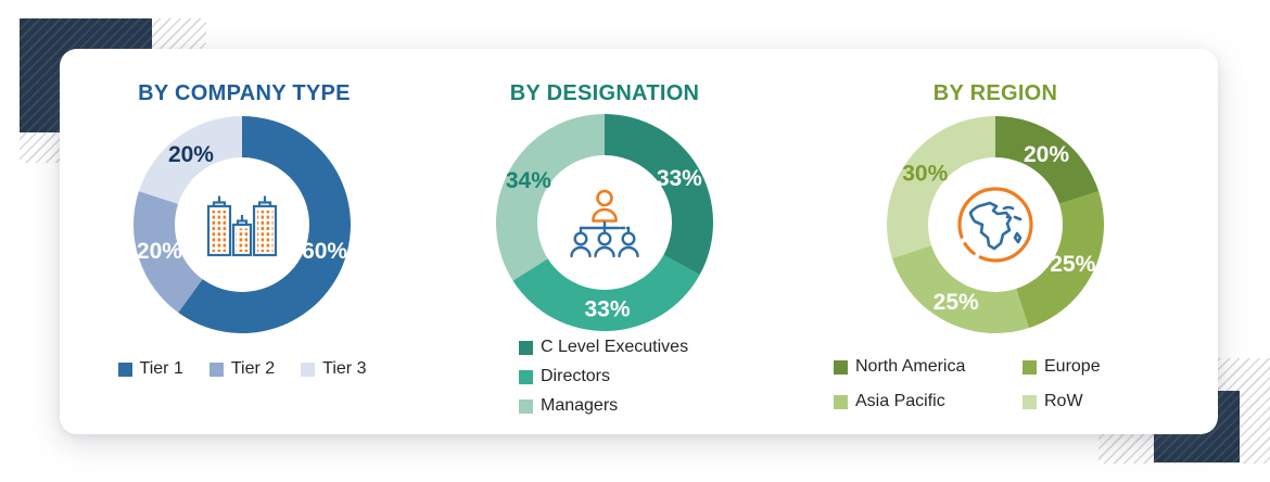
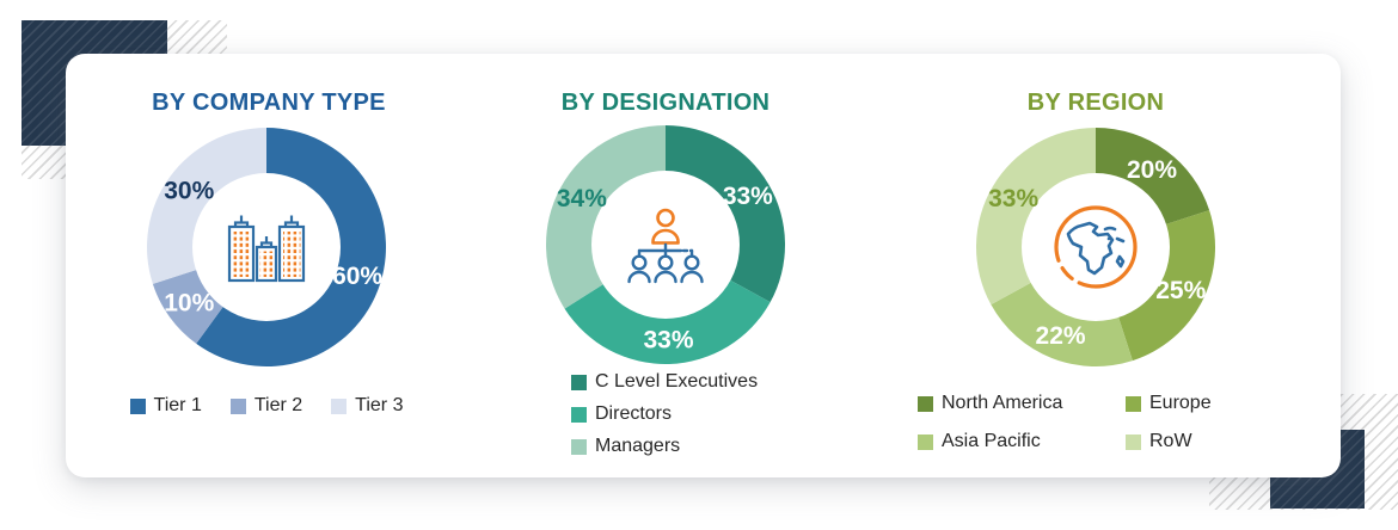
BY COMPANY TYPE/Tier 2: 20% -> 10%
BY COMPANY TYPE/Tier 3: 20% -> 30%
BY REGION/Asia Pacific: 25% -> 22%
BY REGION/RoW: 30% -> 33%
